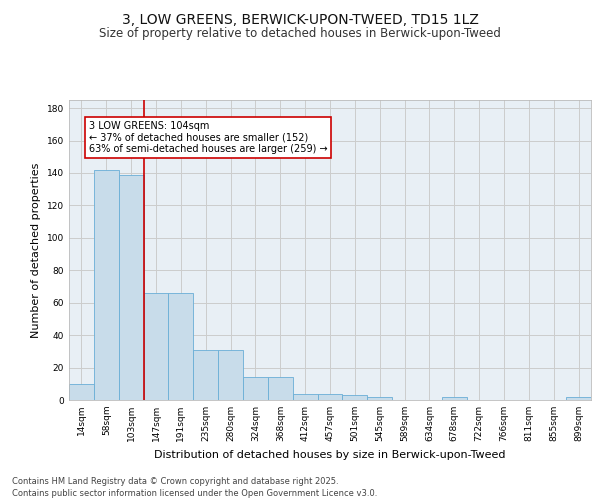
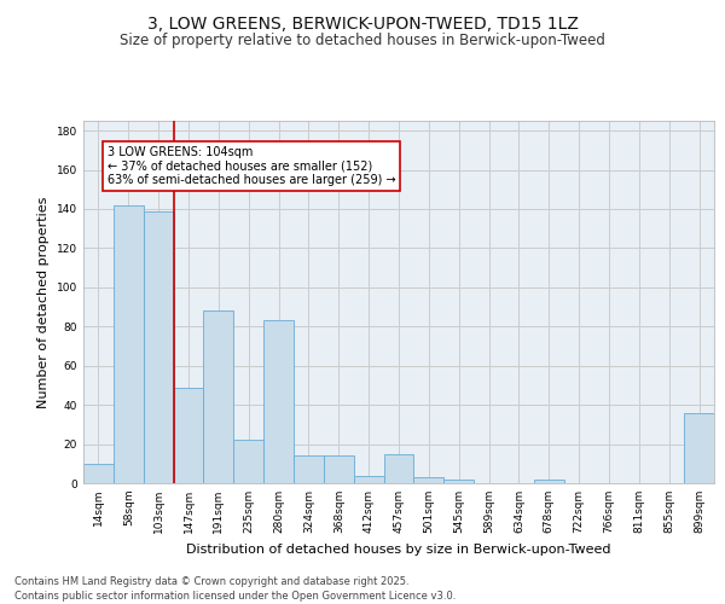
147sqm: 66 -> 49
191sqm: 66 -> 88
235sqm: 31 -> 22
280sqm: 31 -> 83
457sqm: 4 -> 15
899sqm: 2 -> 36
